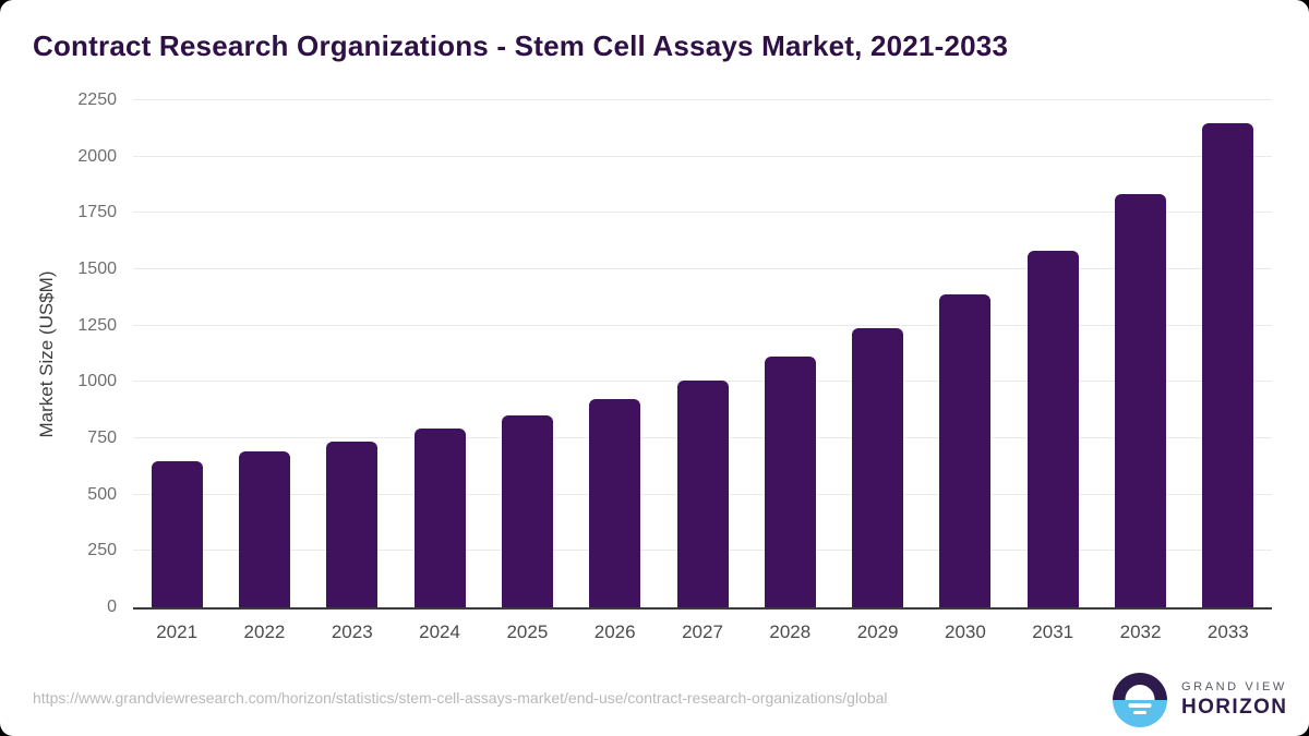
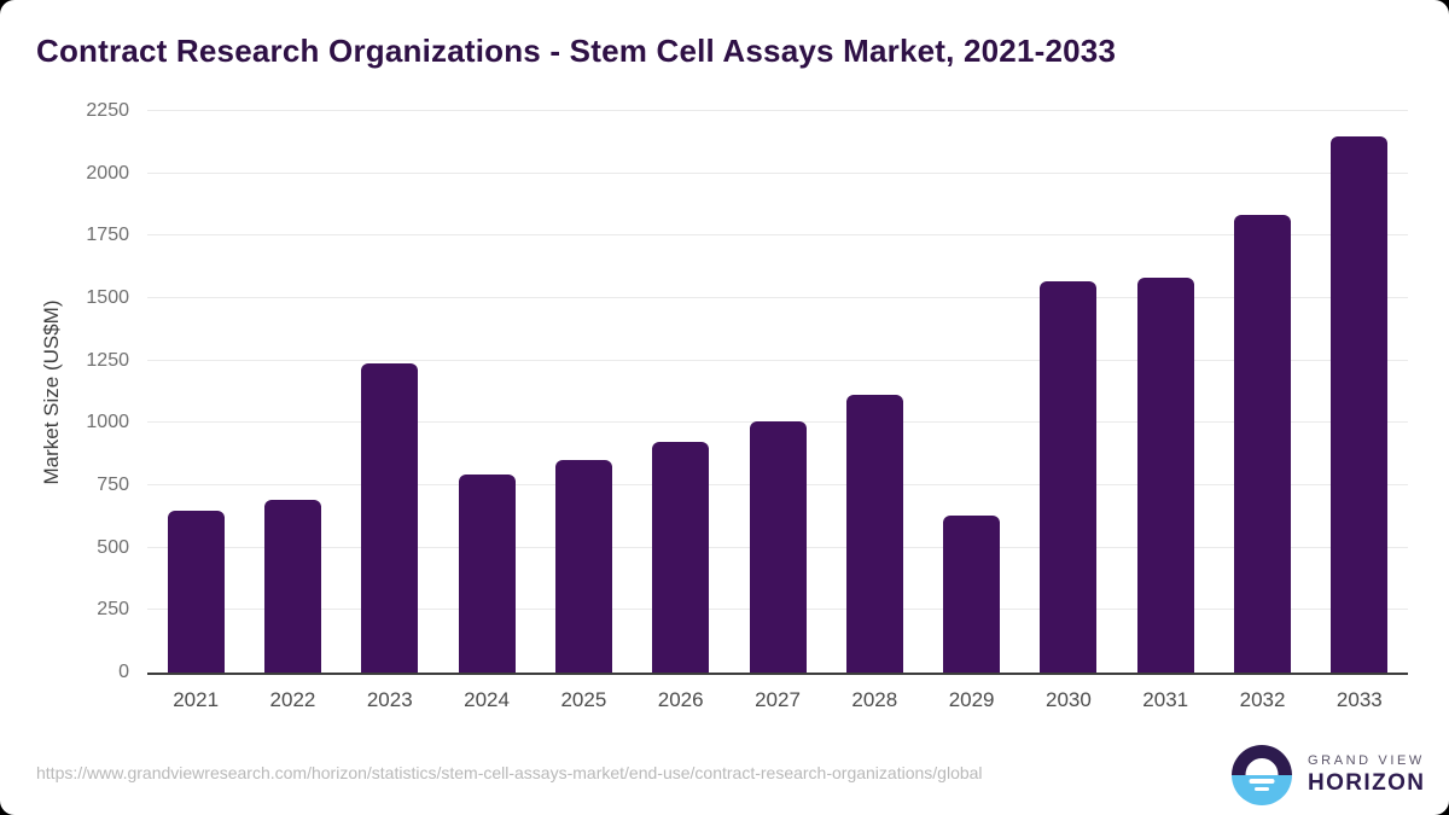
2023: 740 -> 1240
2029: 1240 -> 630
2030: 1390 -> 1570
